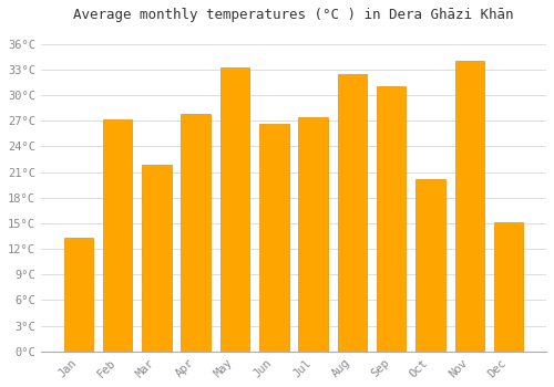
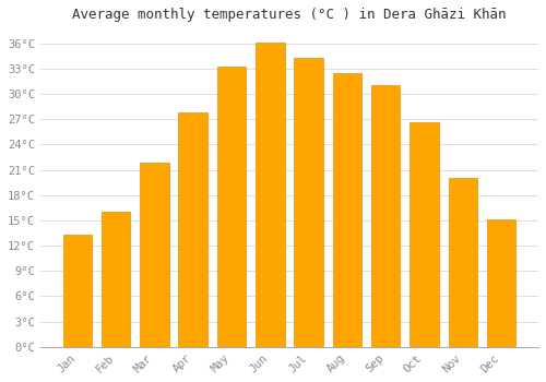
Feb: 27.2°C -> 16.0°C
Jun: 26.6°C -> 36.1°C
Jul: 27.4°C -> 34.3°C
Oct: 20.2°C -> 26.6°C
Nov: 34.0°C -> 20.0°C
